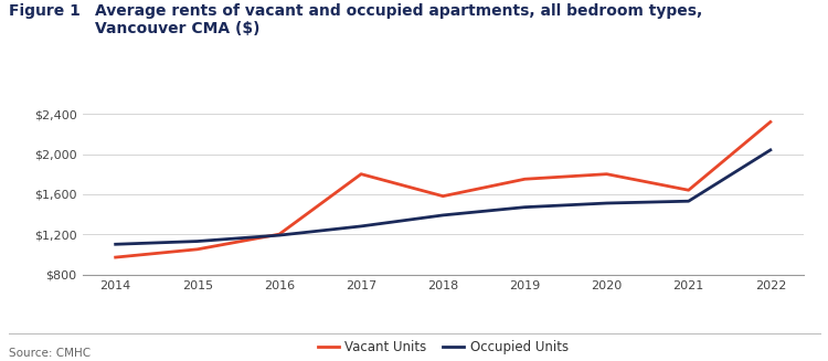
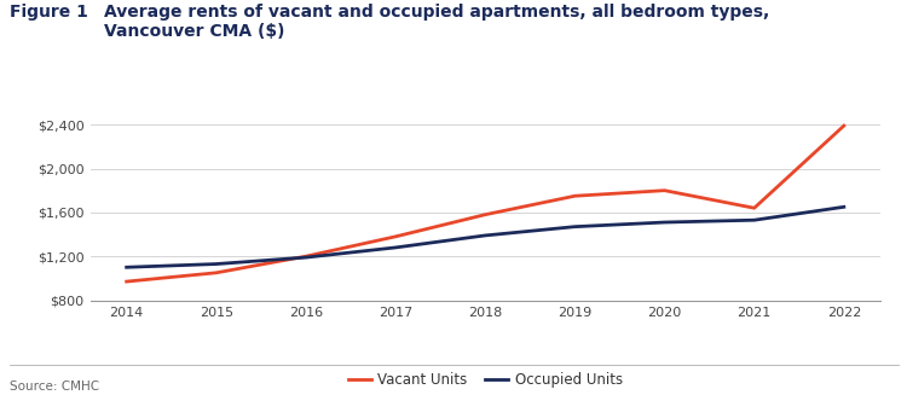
Vacant Units/2017: $1,800 -> $1,380
Vacant Units/2022: $2,320 -> $2,390
Occupied Units/2022: $2,040 -> $1,650
